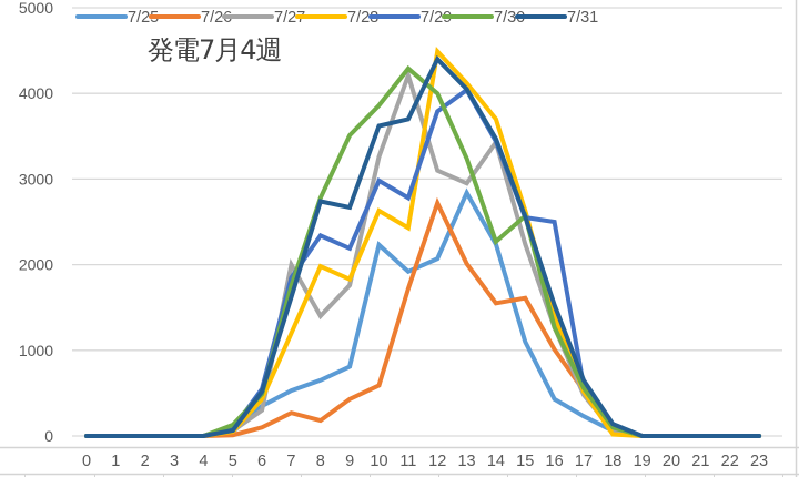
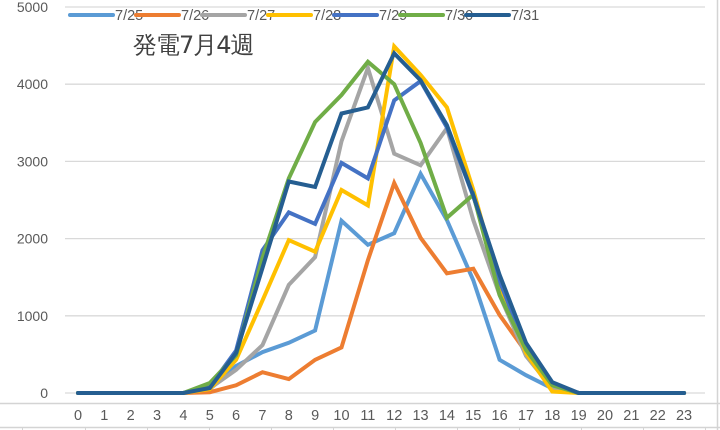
7/27/7: 2000 -> 600
7/25/15: 1100 -> 1500
7/29/16: 2500 -> 1400
